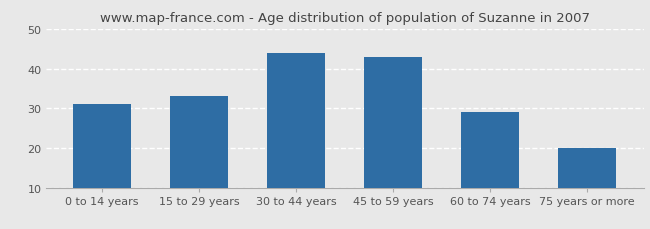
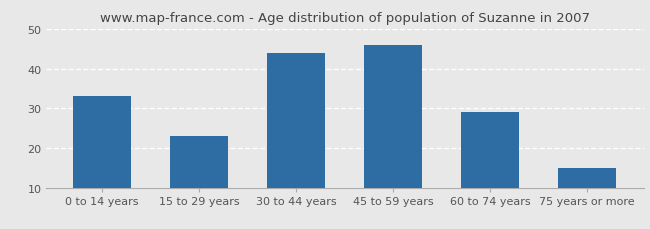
0 to 14 years: 31 -> 33
15 to 29 years: 33 -> 23
45 to 59 years: 43 -> 46
75 years or more: 20 -> 15
